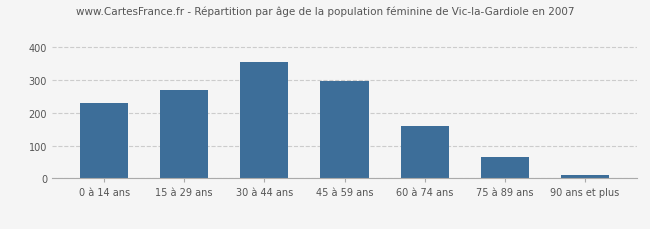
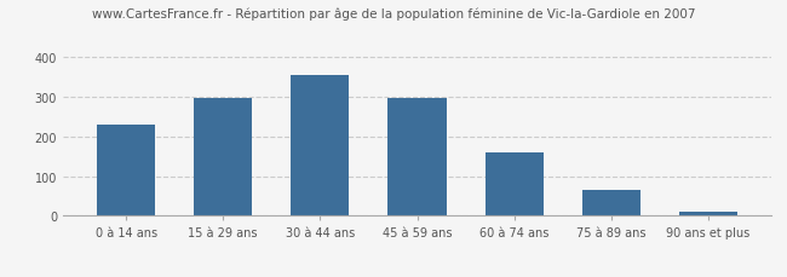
15 à 29 ans: 270 -> 295
